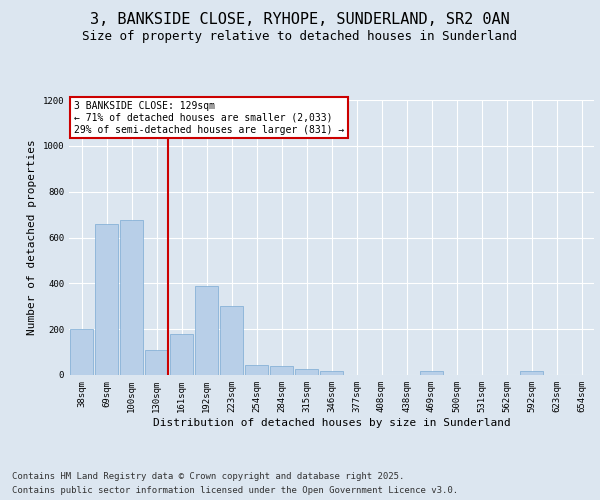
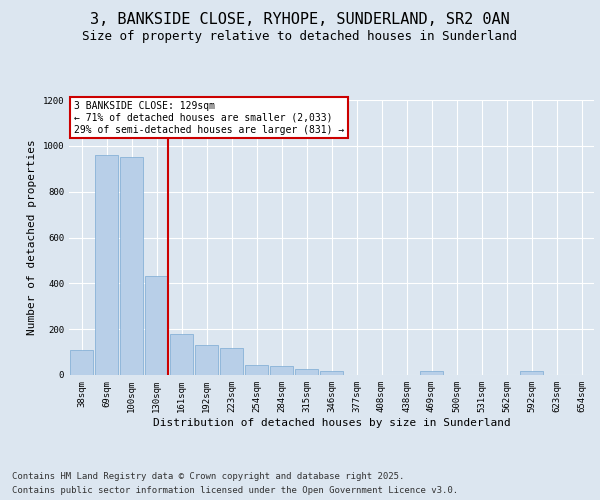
38sqm: 200 -> 110
69sqm: 660 -> 960
100sqm: 675 -> 950
130sqm: 110 -> 430
192sqm: 390 -> 130
223sqm: 300 -> 120
